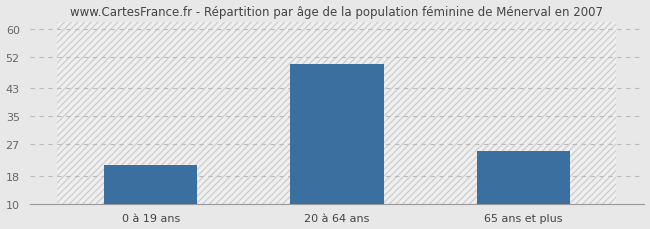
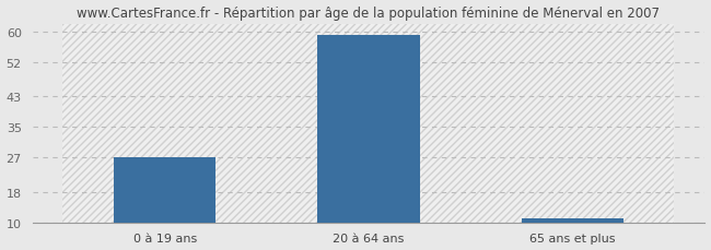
0 à 19 ans: 21 -> 27
20 à 64 ans: 50 -> 59
65 ans et plus: 25 -> 11
